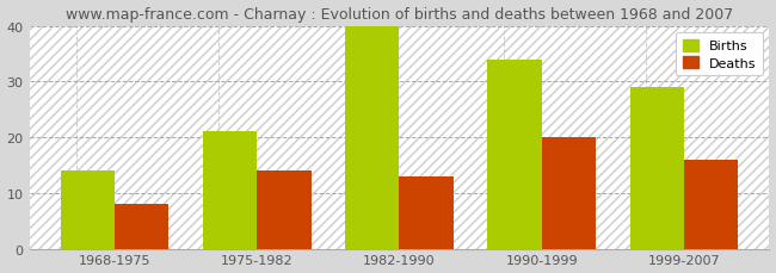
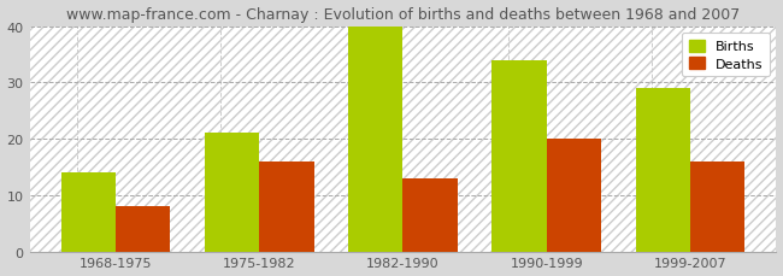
Deaths/1975-1982: 14 -> 16
